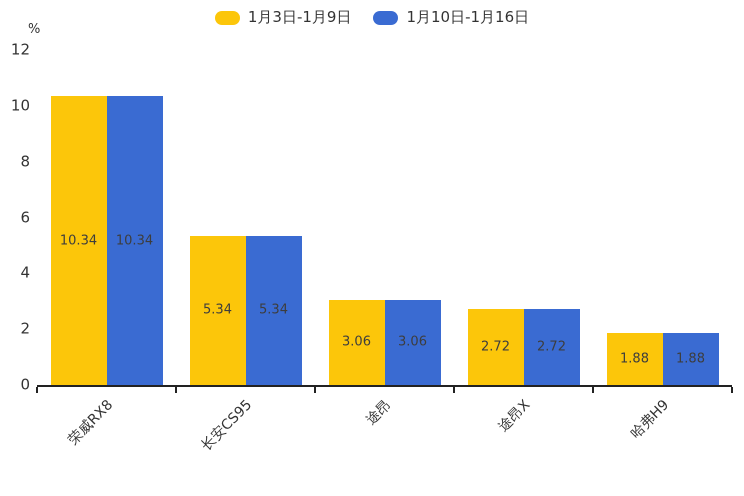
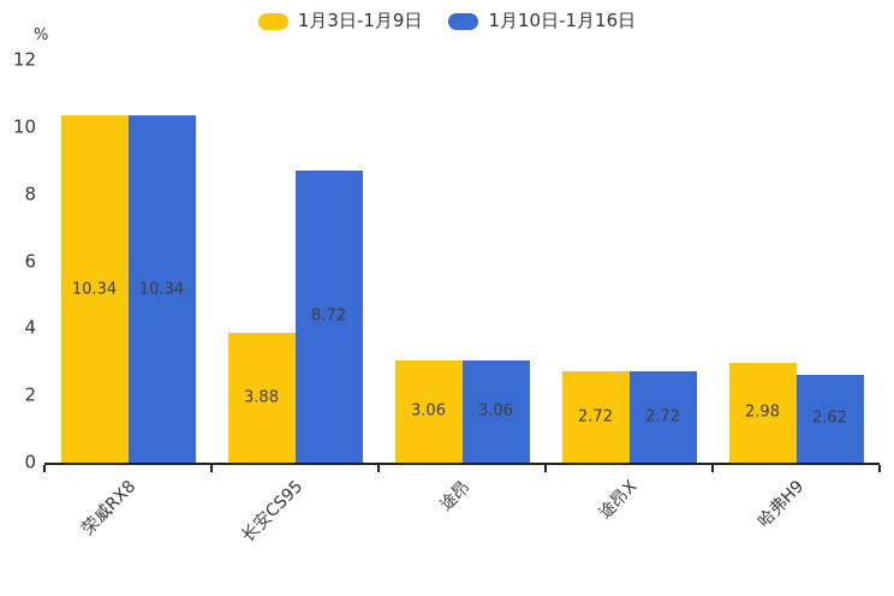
1月3日-1月9日/长安CS95: 5.34 -> 3.88
1月10日-1月16日/长安CS95: 5.34 -> 8.72
1月3日-1月9日/哈弗H9: 1.88 -> 2.98
1月10日-1月16日/哈弗H9: 1.88 -> 2.62
